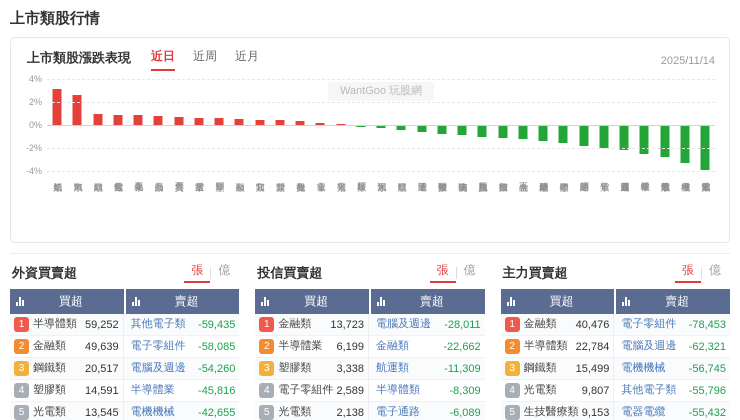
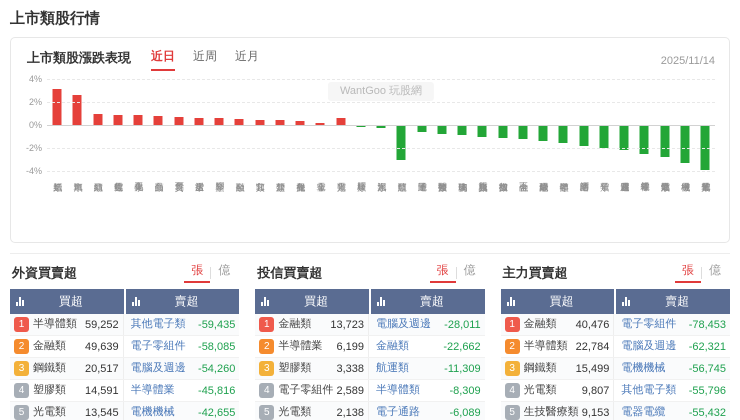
光電類: 0.1% -> 0.6%
航運類: -0.5% -> -3.0%
